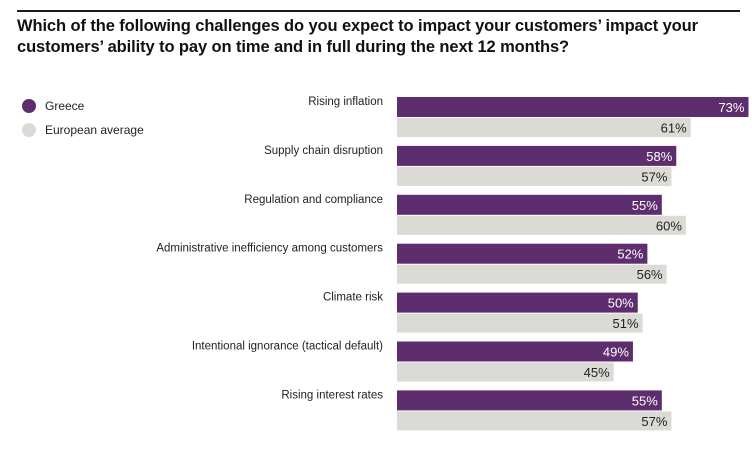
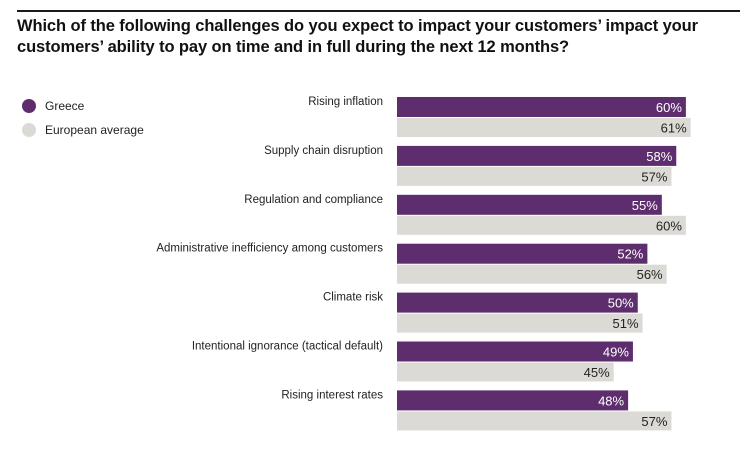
Greece/Rising inflation: 73% -> 60%
Greece/Rising interest rates: 55% -> 48%
